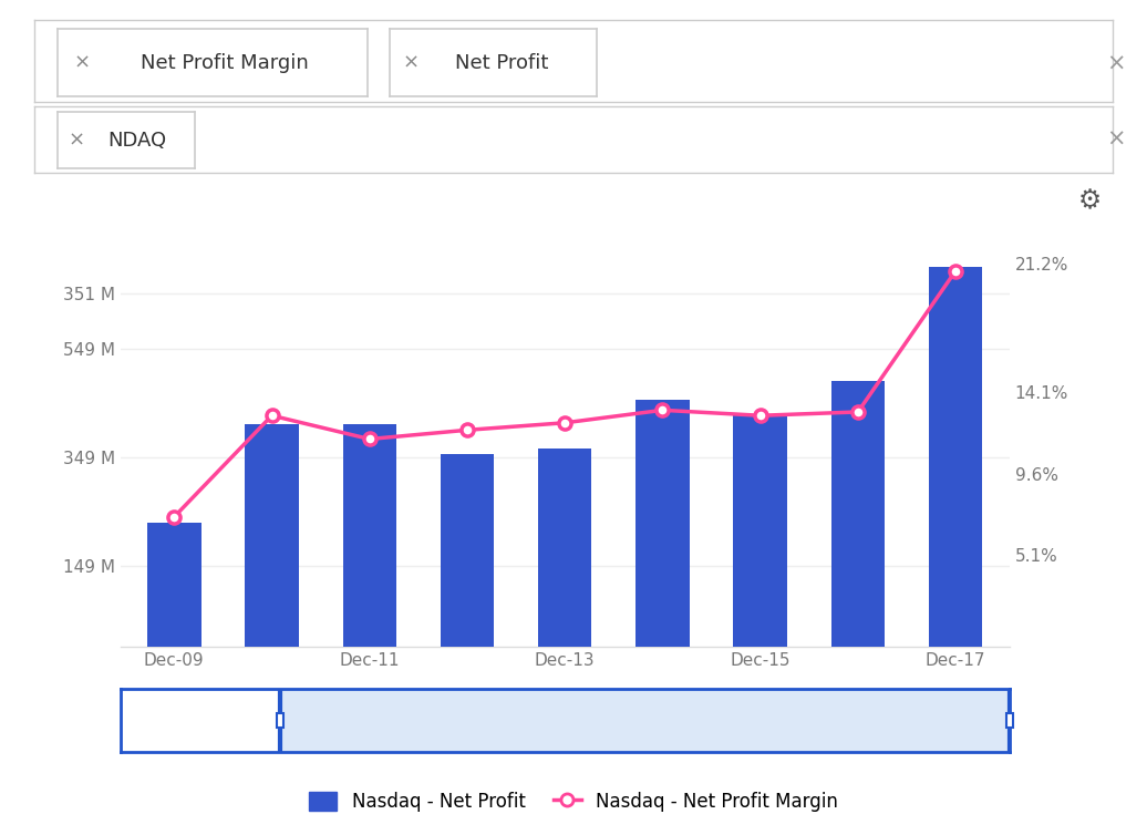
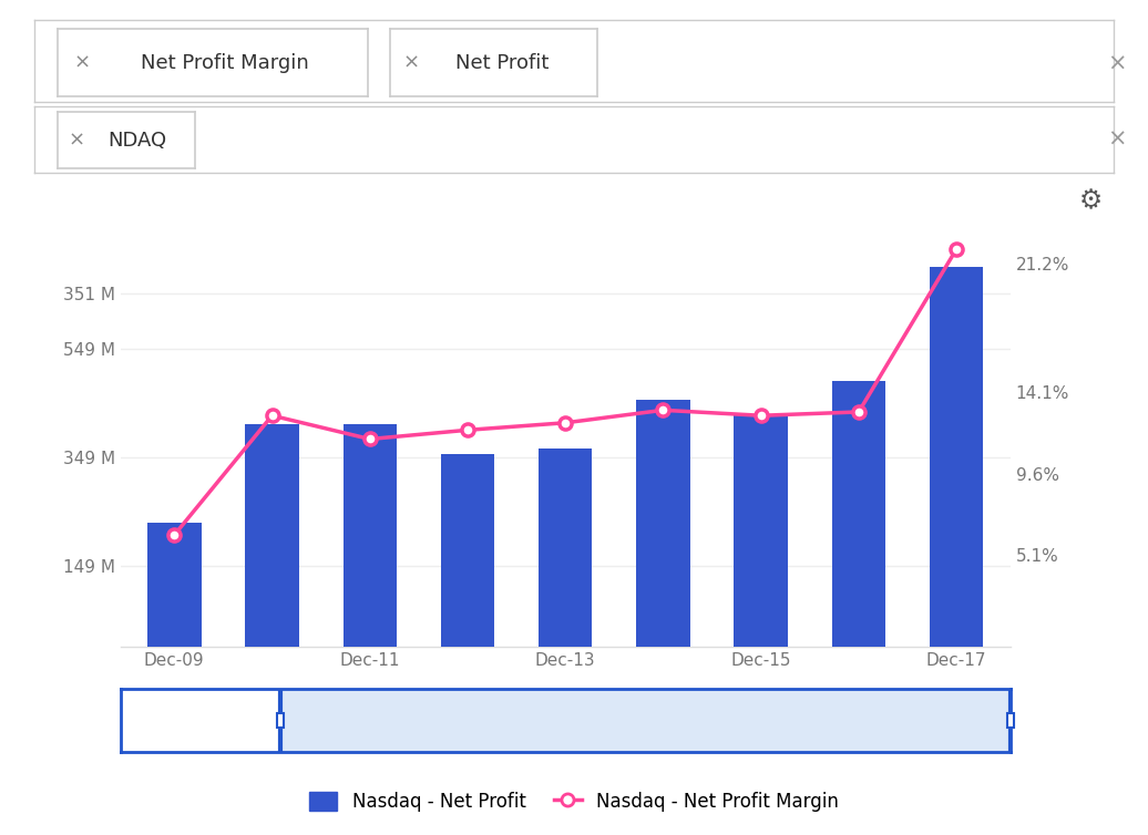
Nasdaq - Net Profit Margin/Dec-09: 7.2% -> 6.2%
Nasdaq - Net Profit Margin/Dec-17: 20.8% -> 22.0%
